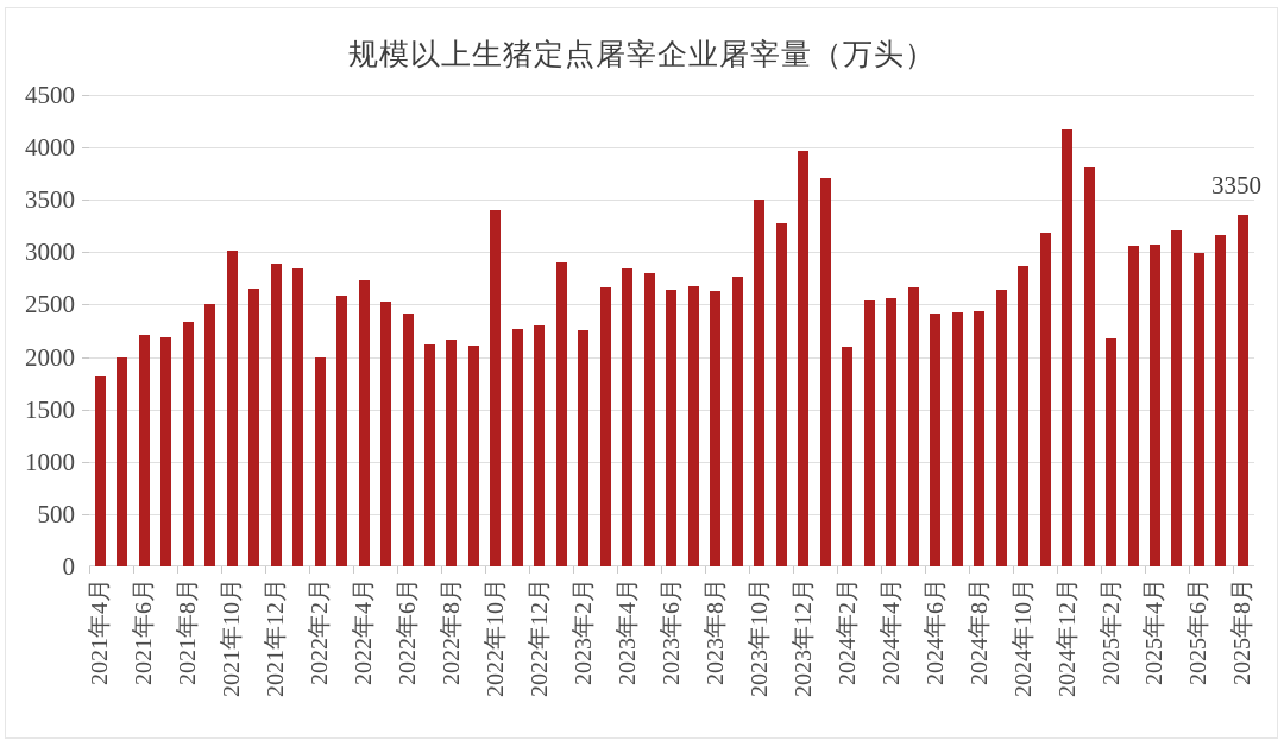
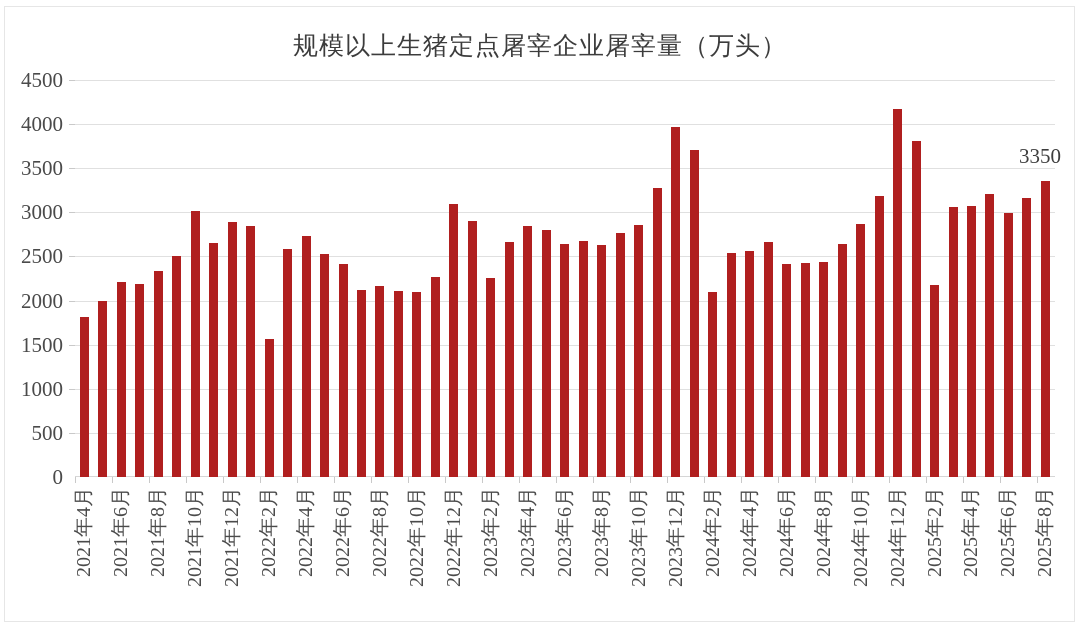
2022年2月: 2000 -> 1600
2022年10月: 3400 -> 2100
2022年12月: 2300 -> 3100
2023年10月: 3500 -> 2900
